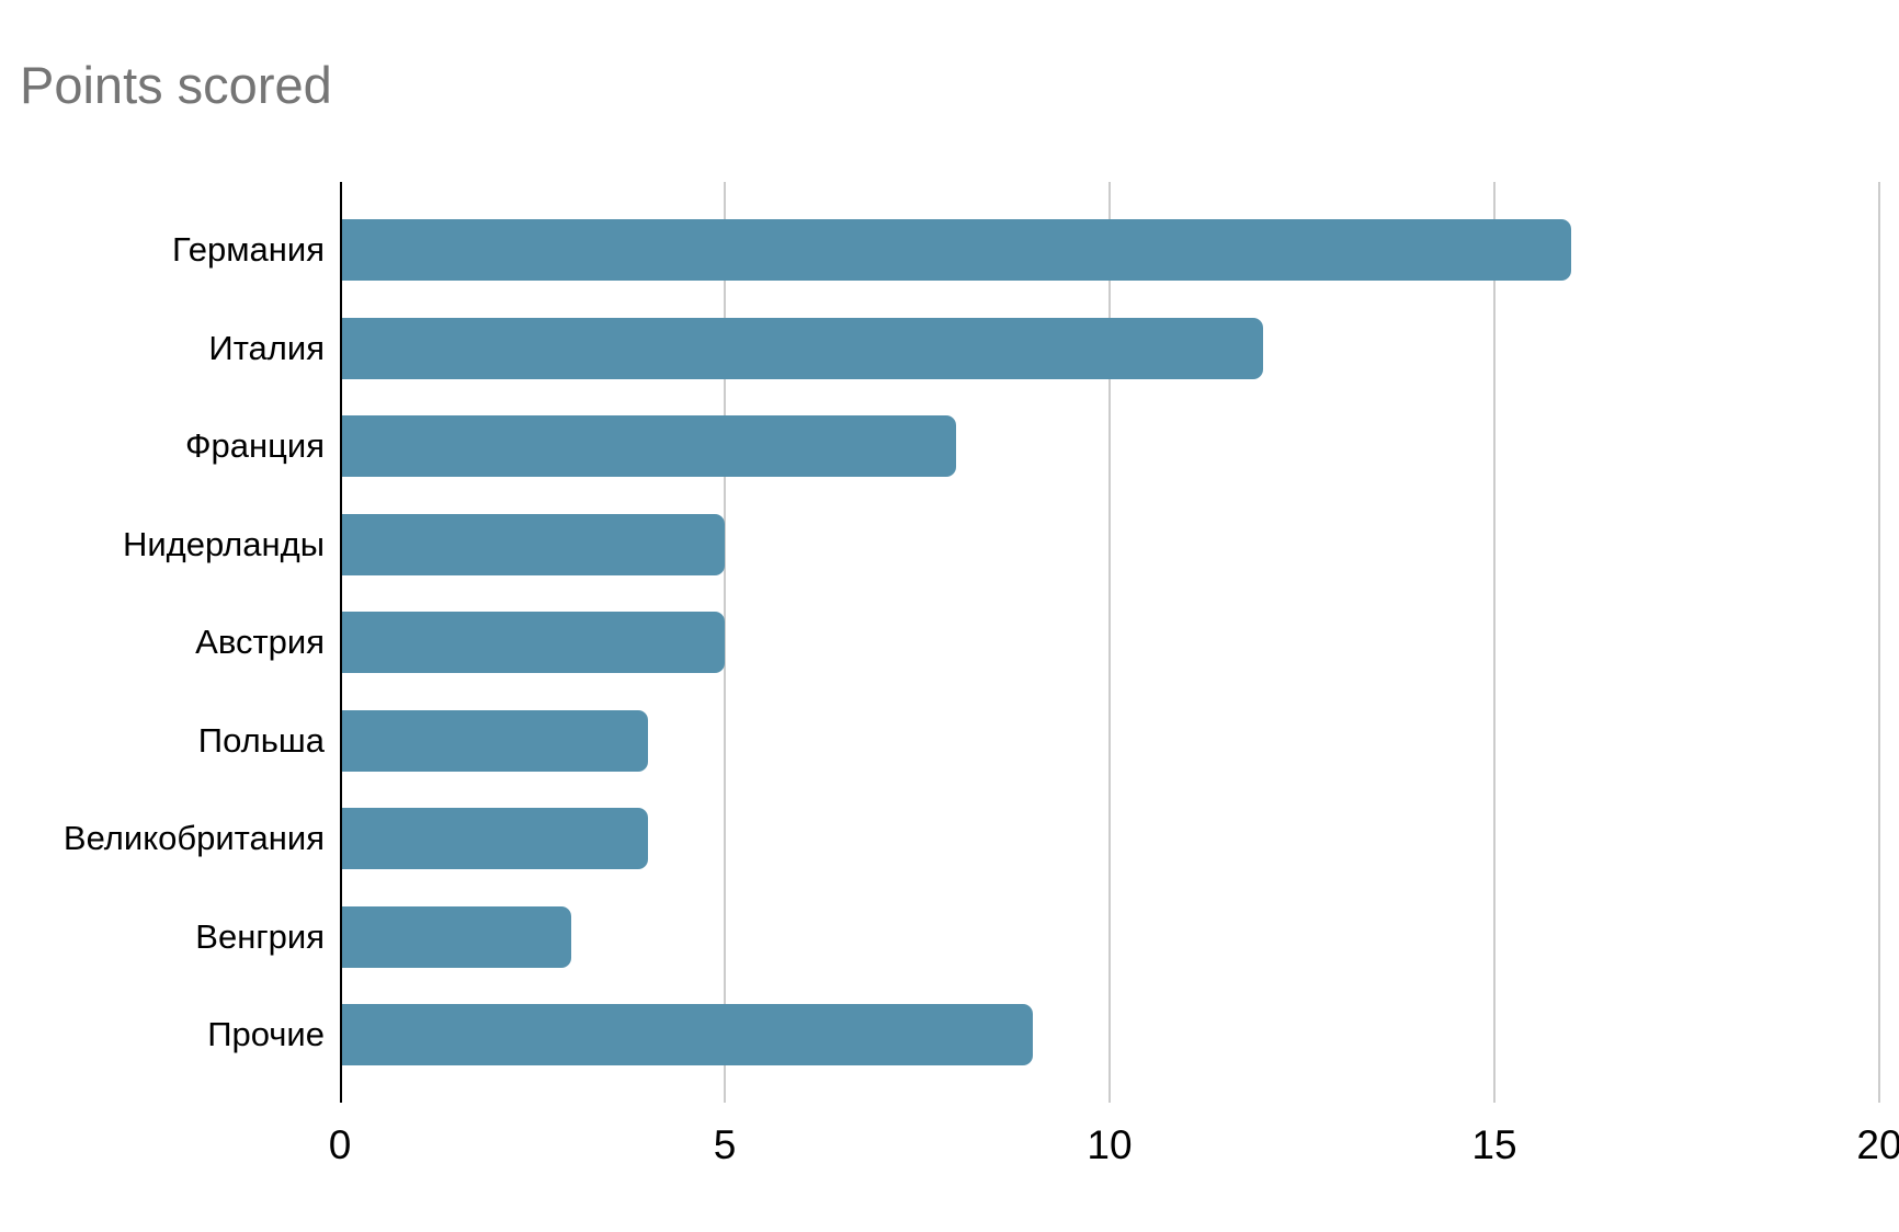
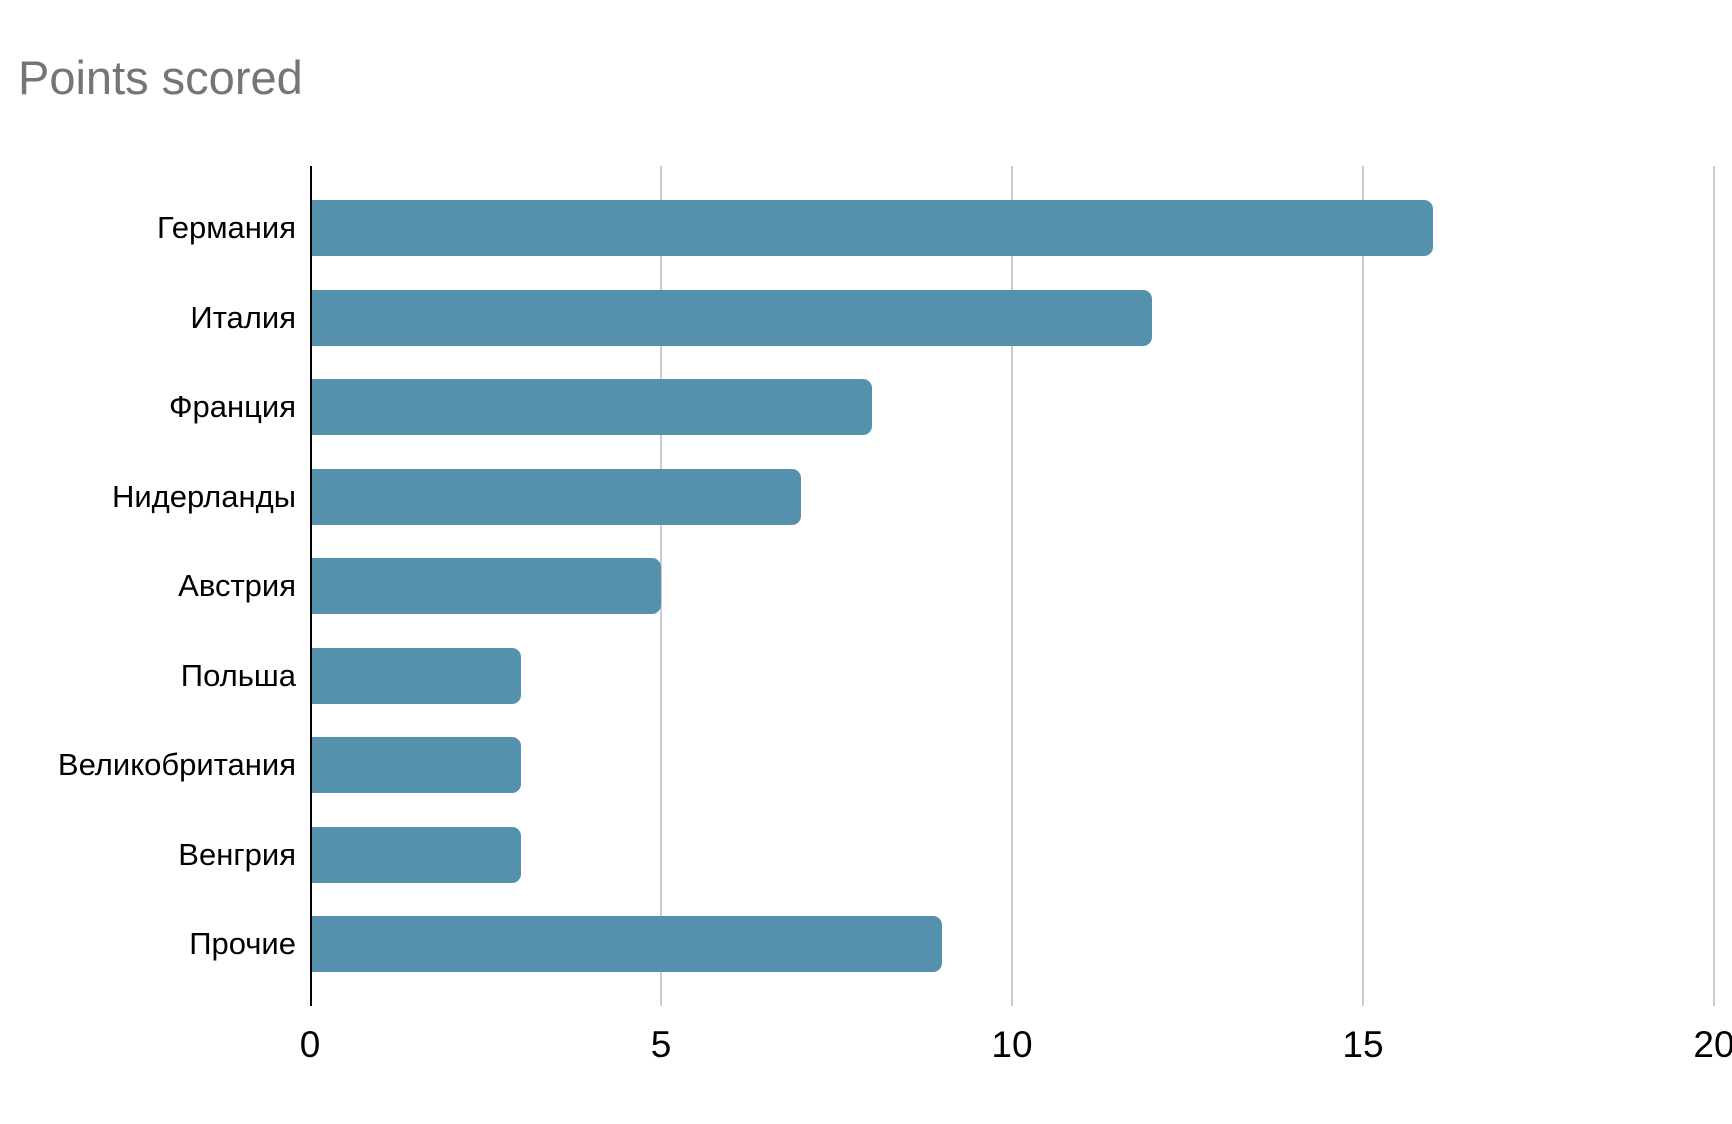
Нидерланды: 5 -> 7
Польша: 4 -> 3
Великобритания: 4 -> 3
